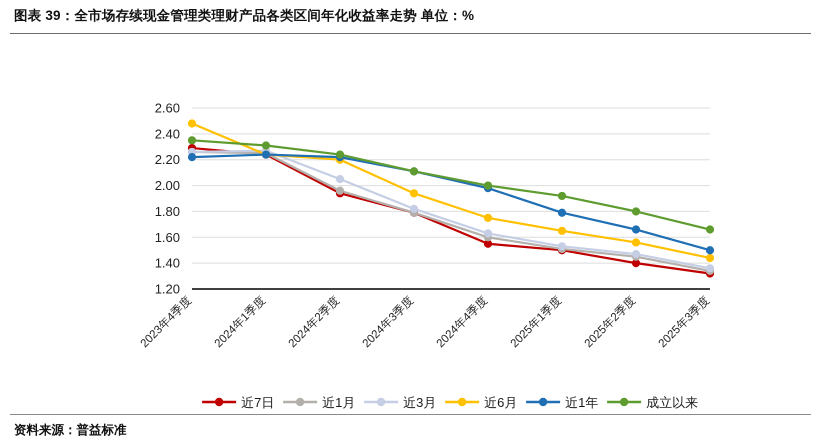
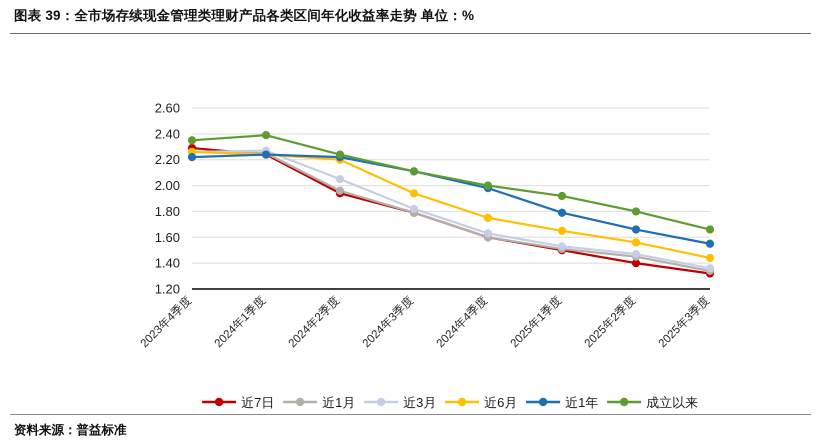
近6月/2023年4季度: 2.48 -> 2.26
成立以来/2024年1季度: 2.31 -> 2.39
近7日/2024年4季度: 1.55 -> 1.60
近1年/2025年3季度: 1.50 -> 1.55
